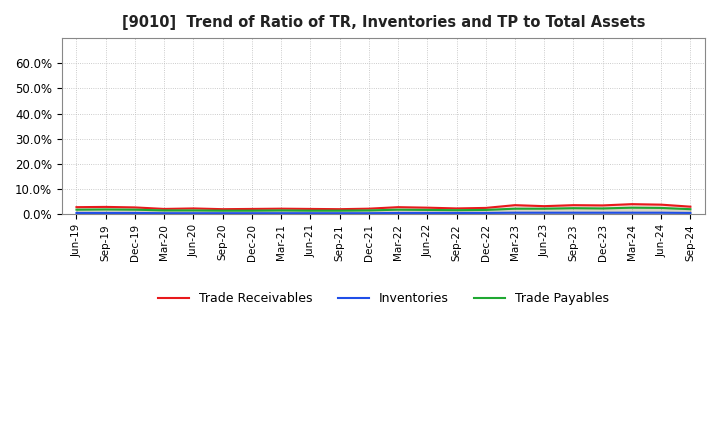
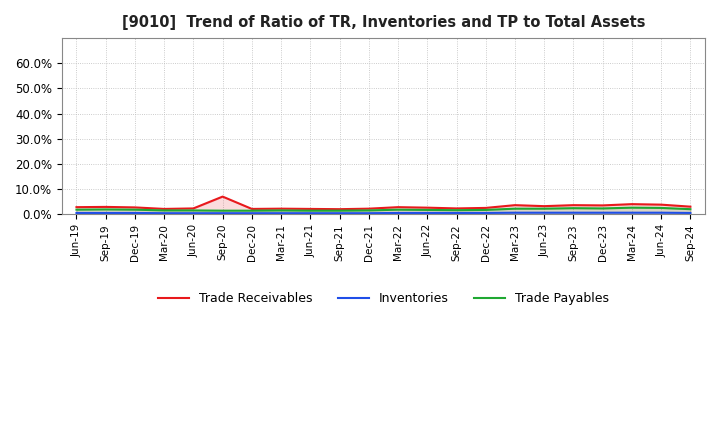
Trade Receivables/Sep-20: 2.0% -> 7.0%
